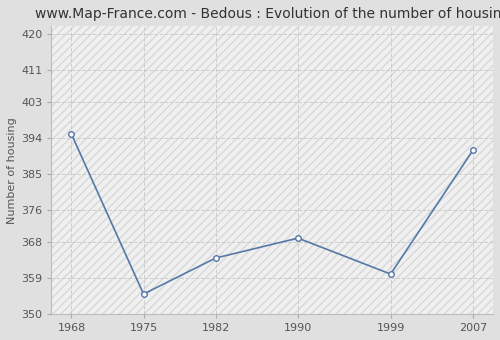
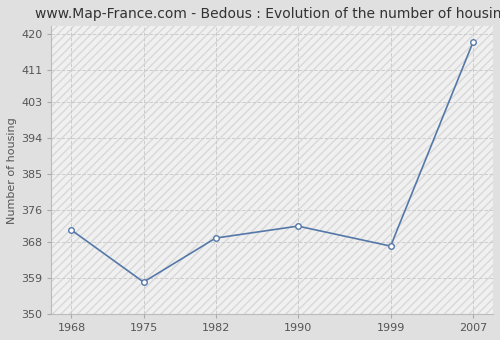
1968: 395 -> 371
1975: 355 -> 358
1982: 364 -> 369
1990: 369 -> 372
1999: 360 -> 367
2007: 391 -> 418
